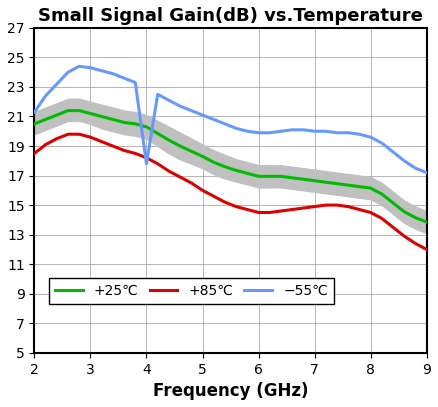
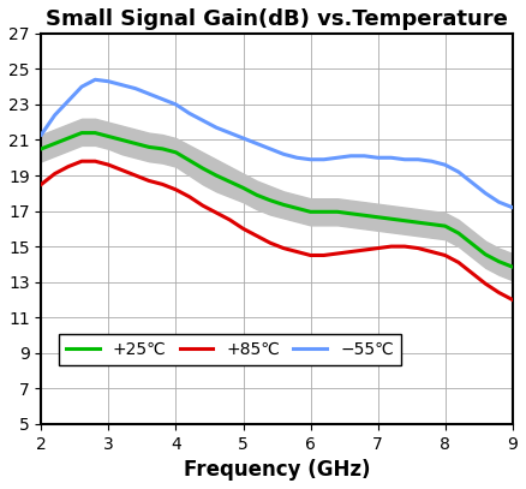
−55℃/4: 17.8 -> 23.0
